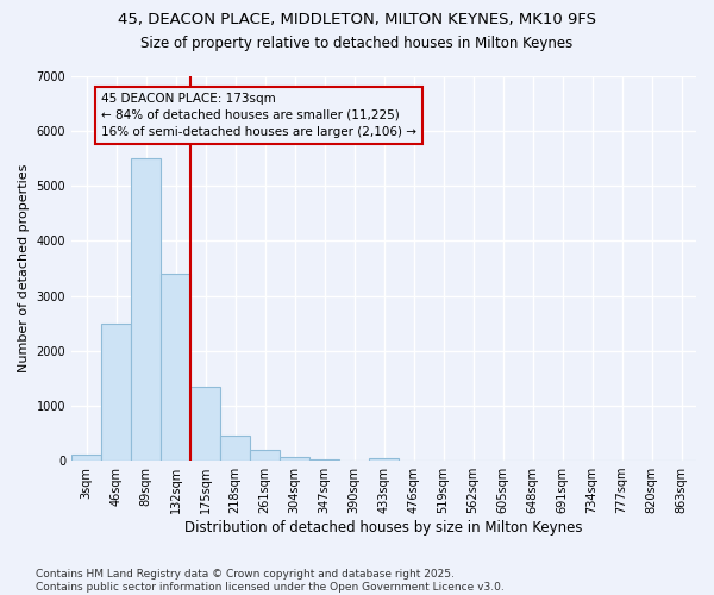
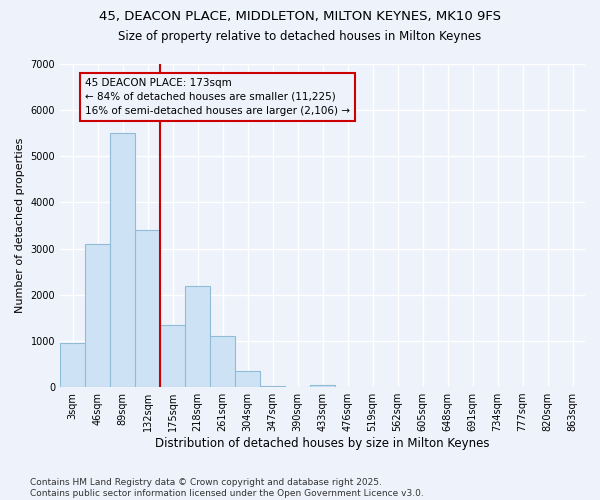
3sqm: 100 -> 950
46sqm: 2500 -> 3100
218sqm: 450 -> 2200
261sqm: 200 -> 1100
304sqm: 70 -> 350
